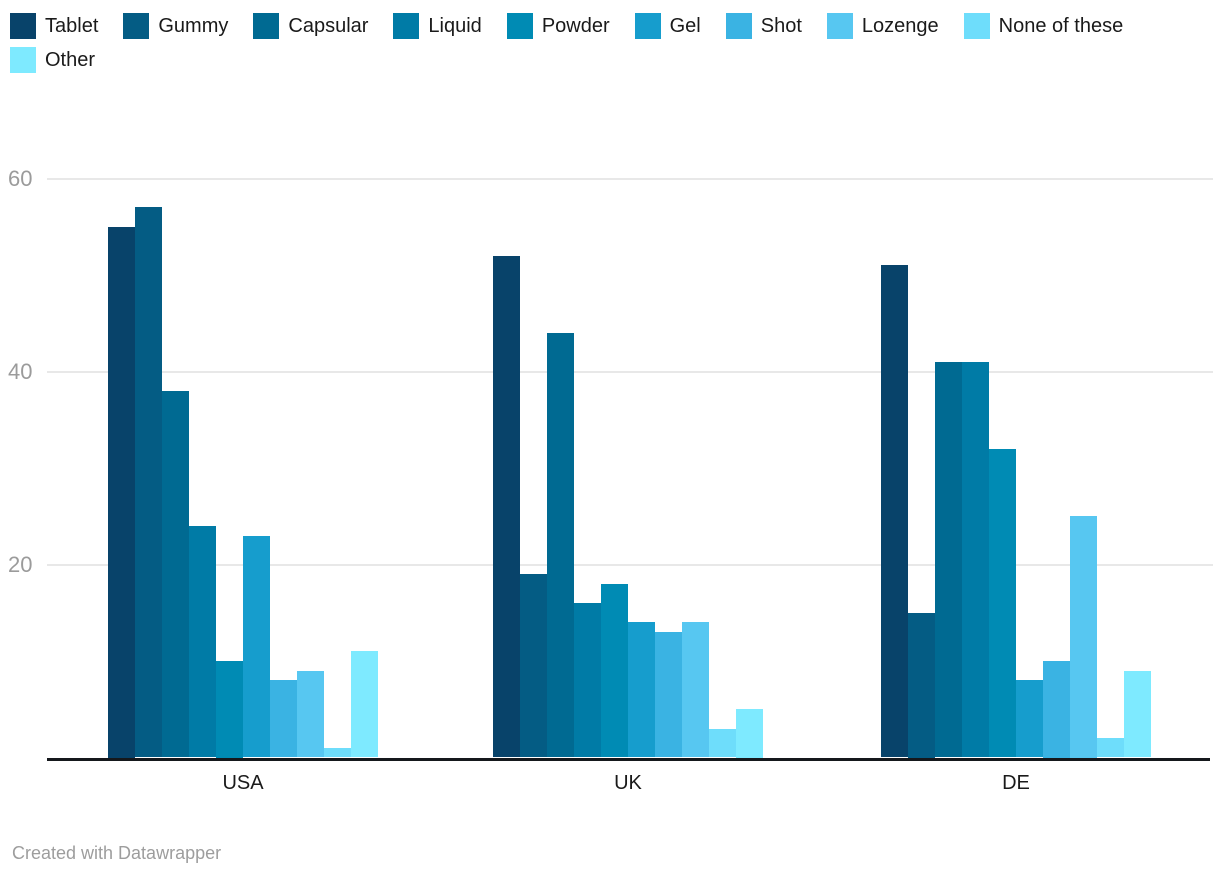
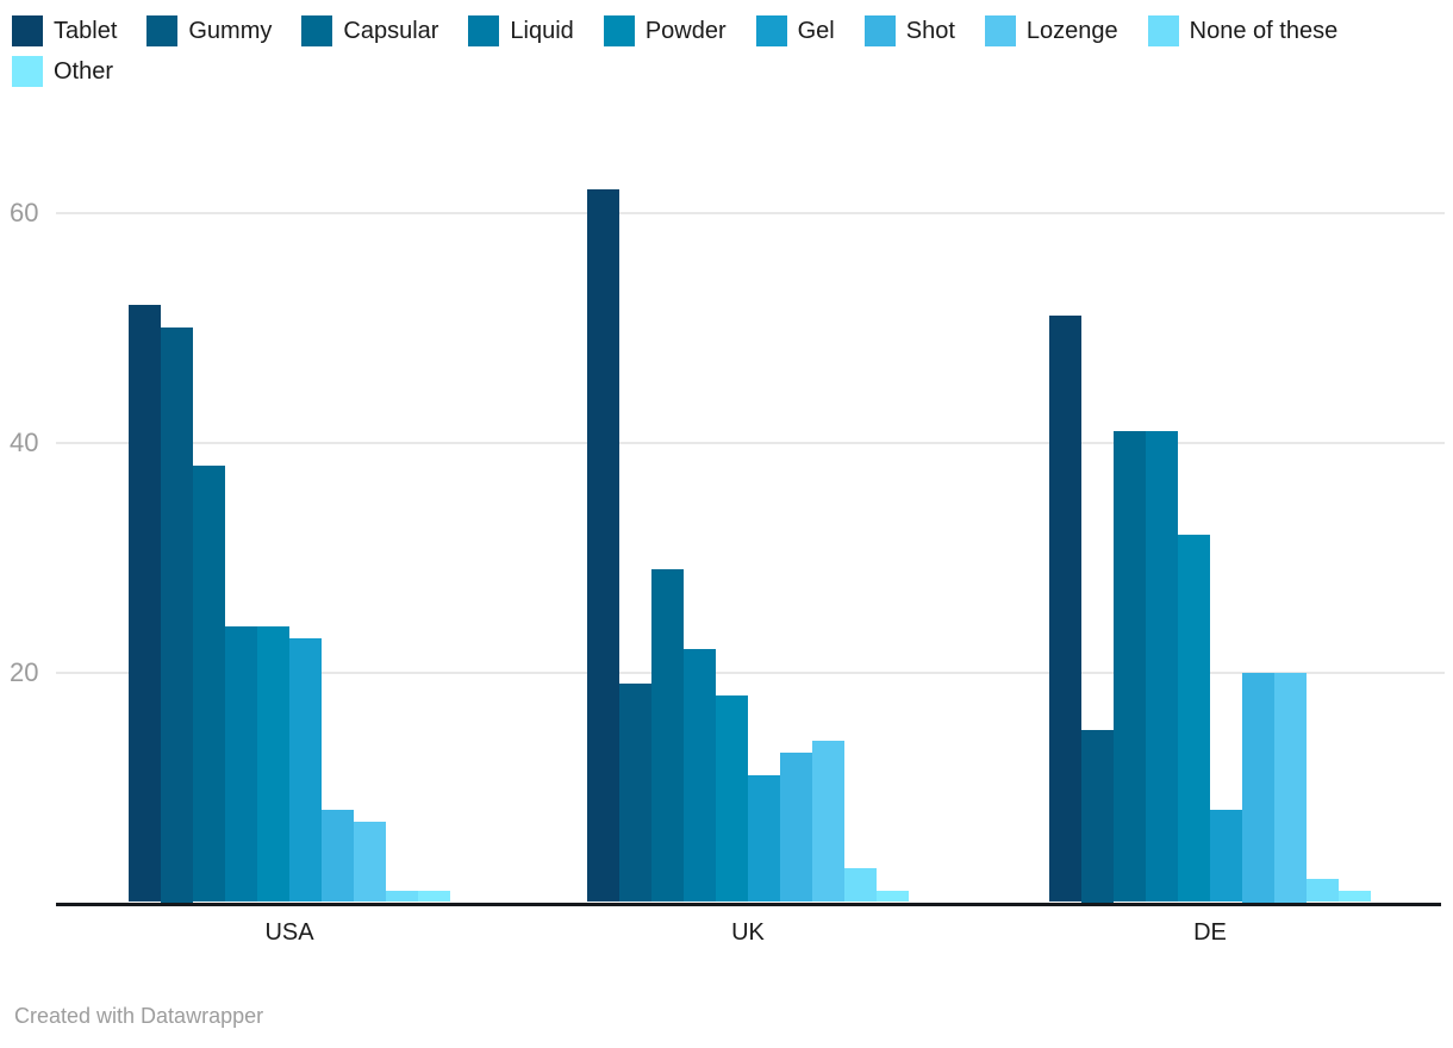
Tablet/USA: 55 -> 52
Gummy/USA: 57 -> 50
Powder/USA: 10 -> 24
Lozenge/USA: 9 -> 7
Other/USA: 11 -> 1
Tablet/UK: 52 -> 62
Capsular/UK: 44 -> 29
Liquid/UK: 16 -> 22
Gel/UK: 14 -> 11
Other/UK: 5 -> 1
Shot/DE: 10 -> 20
Lozenge/DE: 25 -> 20
Other/DE: 9 -> 1
